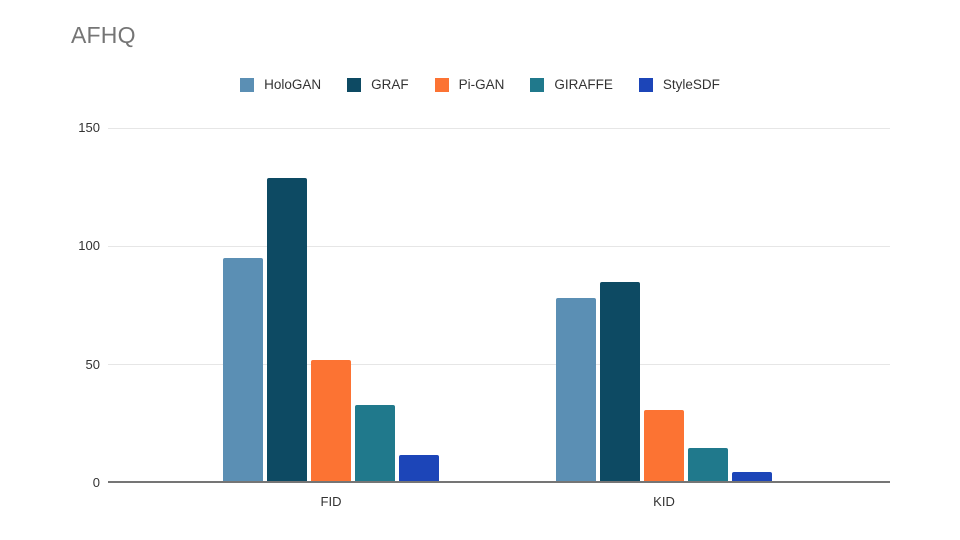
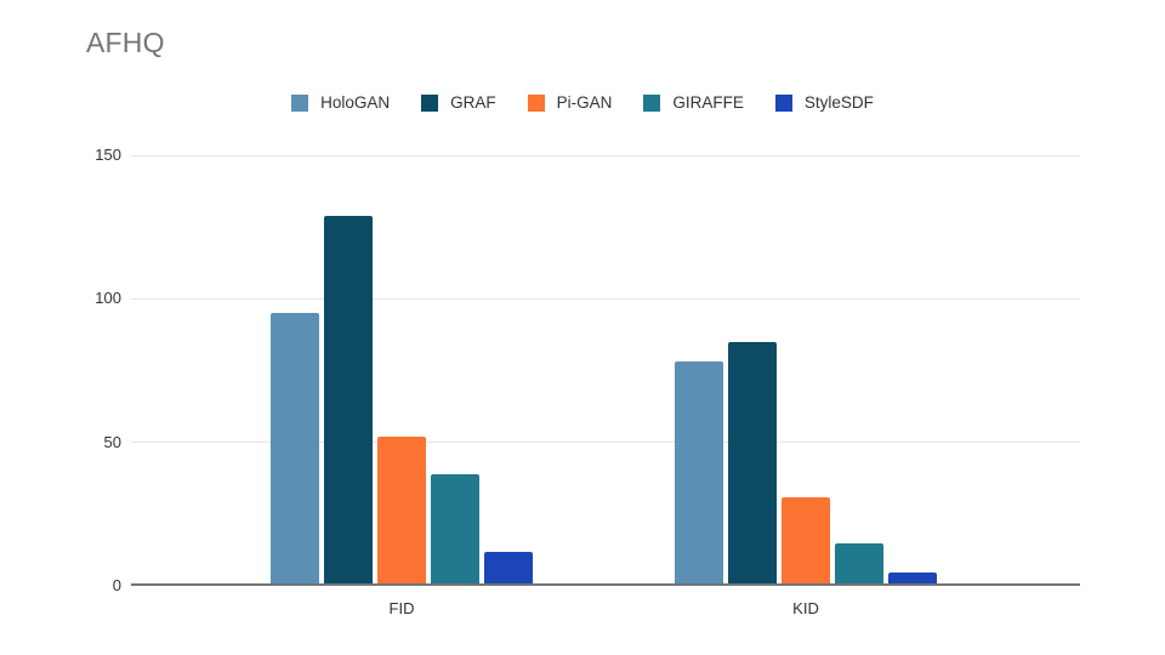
GIRAFFE/FID: 33 -> 39
